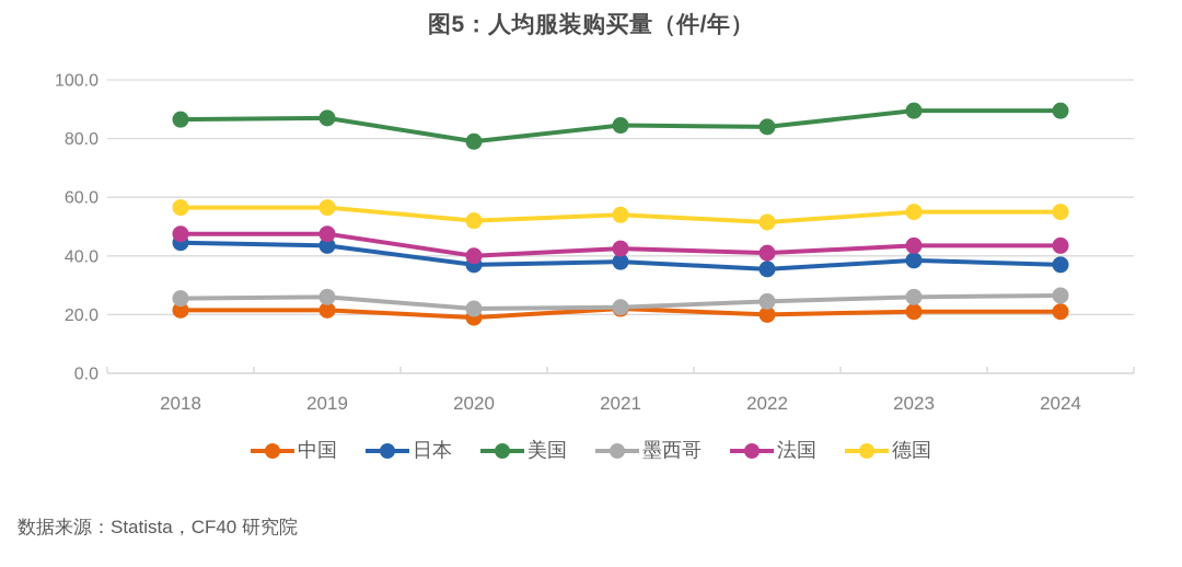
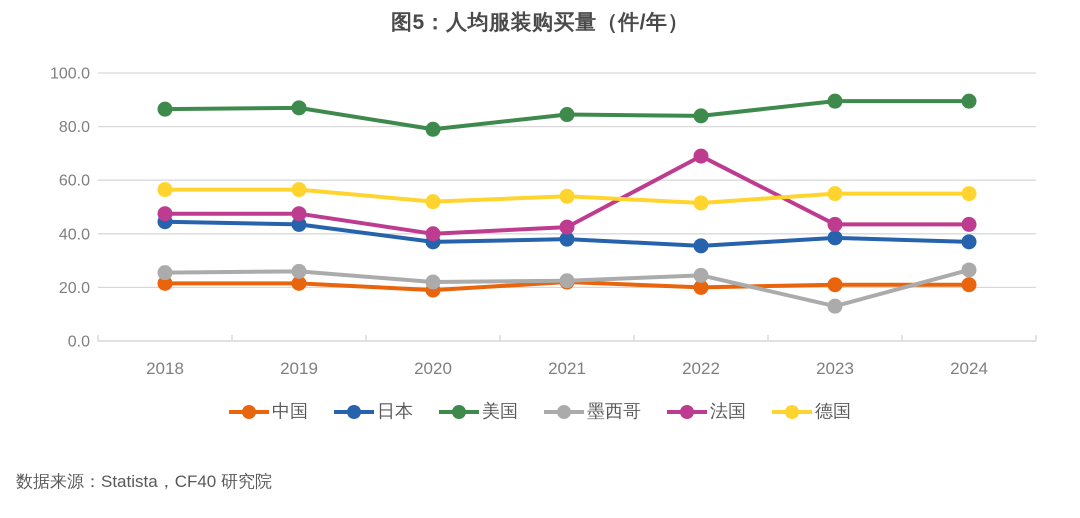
法国/2022: 41 -> 69
墨西哥/2023: 26 -> 13
